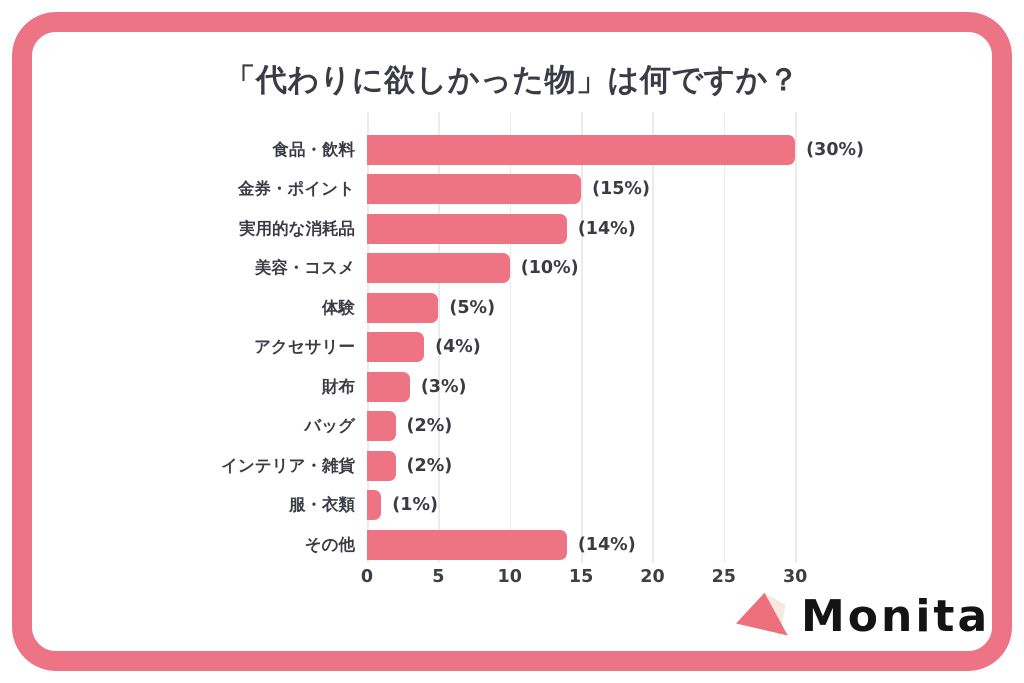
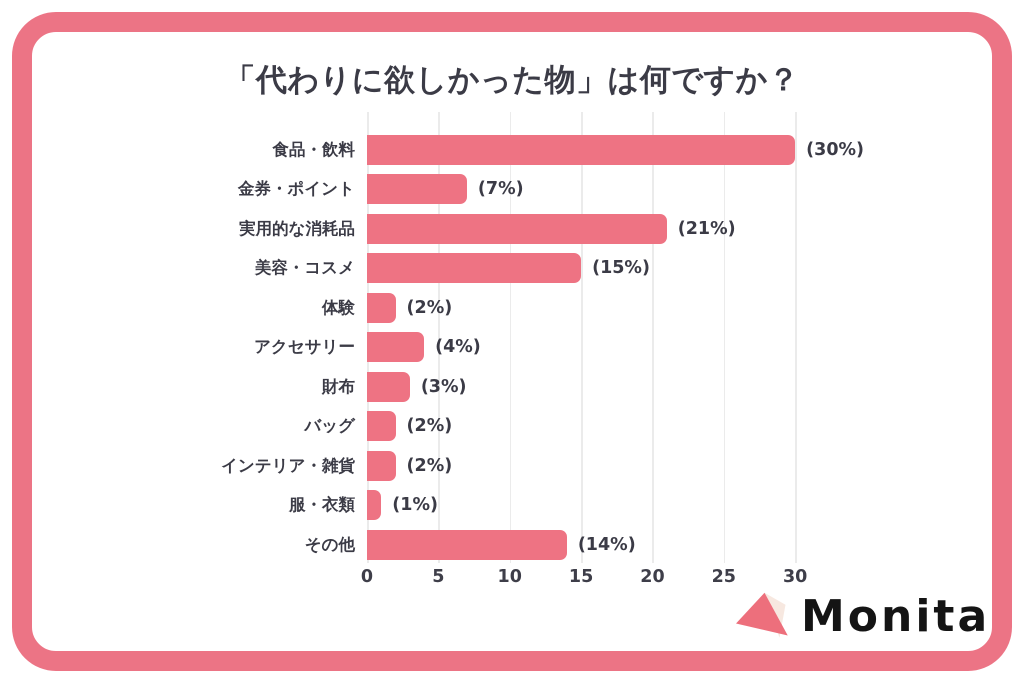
金券・ポイント: 15% -> 7%
実用的な消耗品: 14% -> 21%
美容・コスメ: 10% -> 15%
体験: 5% -> 2%
